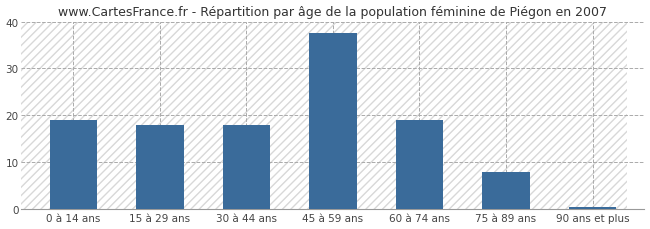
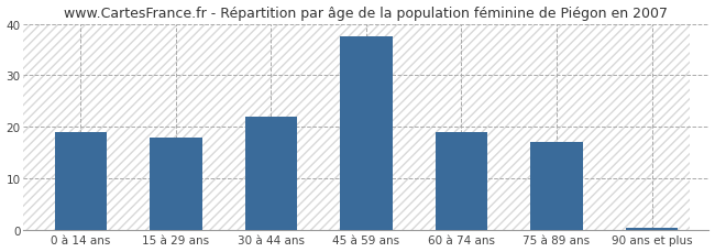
30 à 44 ans: 18.0 -> 22.0
75 à 89 ans: 8.0 -> 17.0
